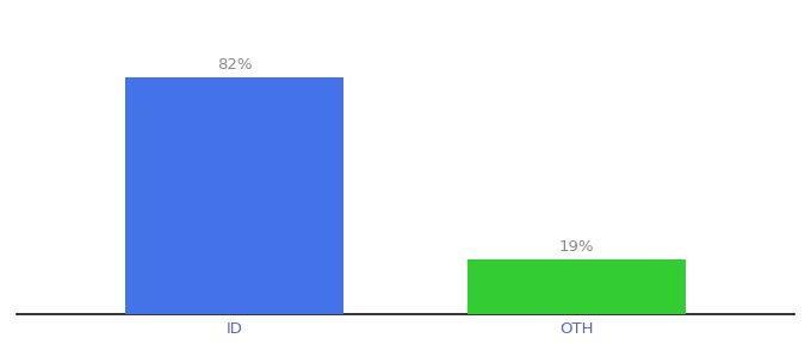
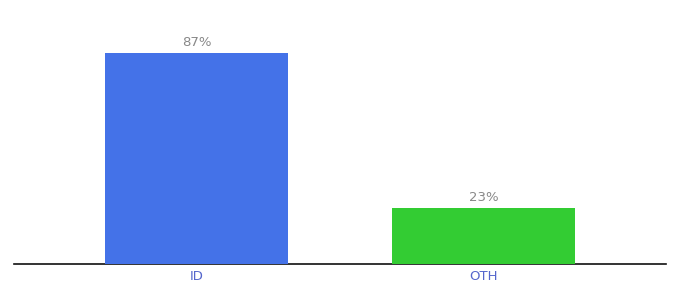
ID: 82% -> 87%
OTH: 19% -> 23%
